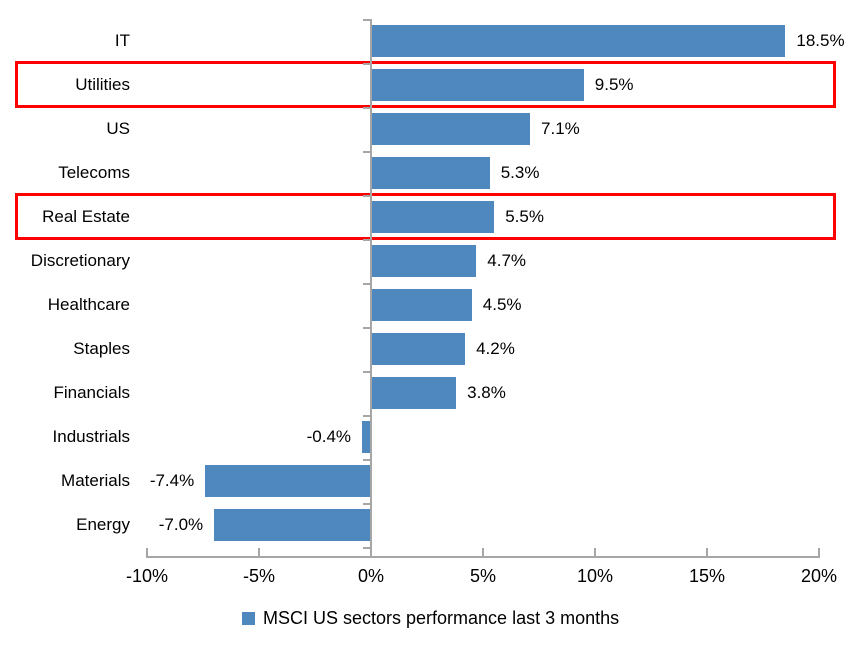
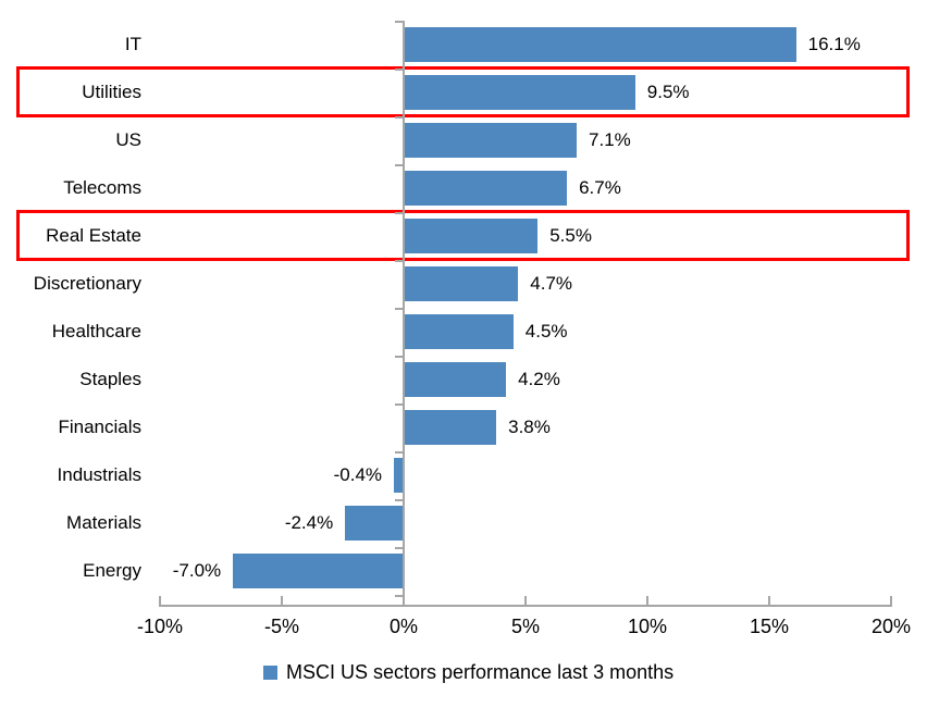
IT: 18.5% -> 16.1%
Telecoms: 5.3% -> 6.7%
Materials: -7.4% -> -2.4%
